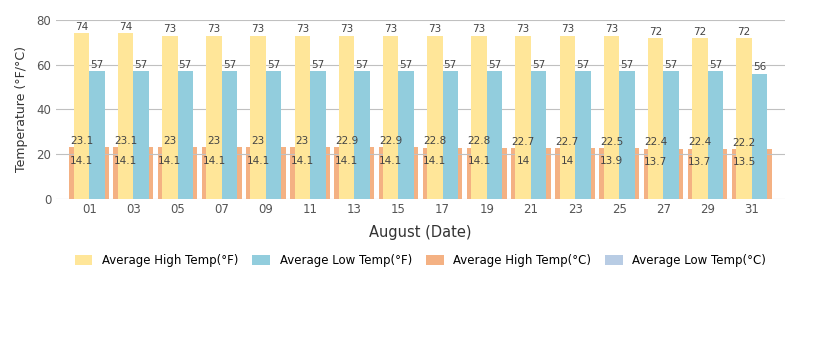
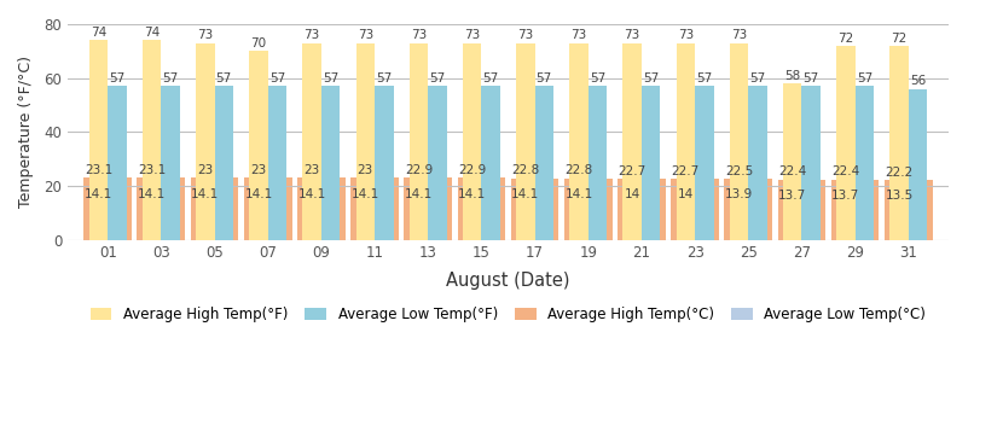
Average High Temp(°F)/07: 73 -> 70
Average High Temp(°F)/27: 72 -> 58
